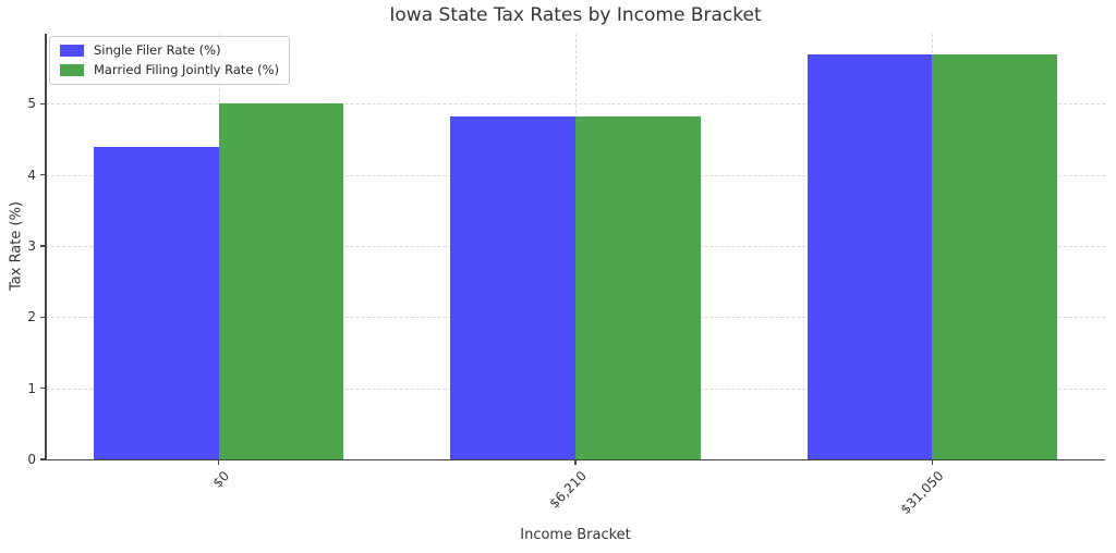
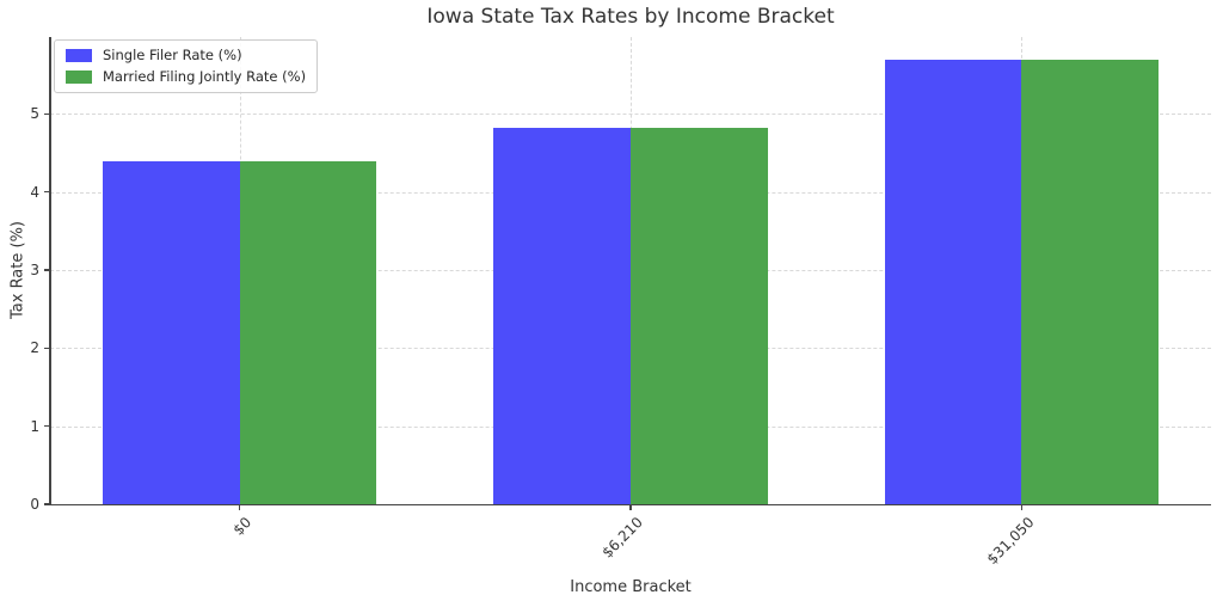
Married Filing Jointly Rate (%)/$0: 5.0 -> 4.4
